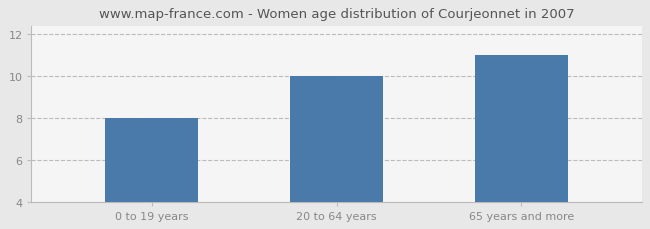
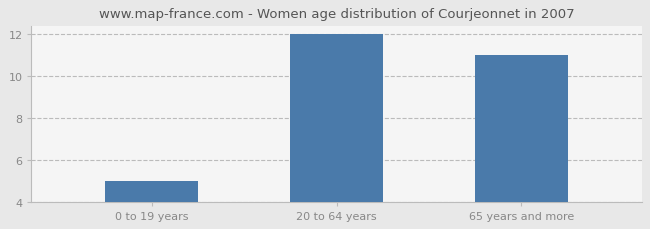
0 to 19 years: 8 -> 5
20 to 64 years: 10 -> 12
